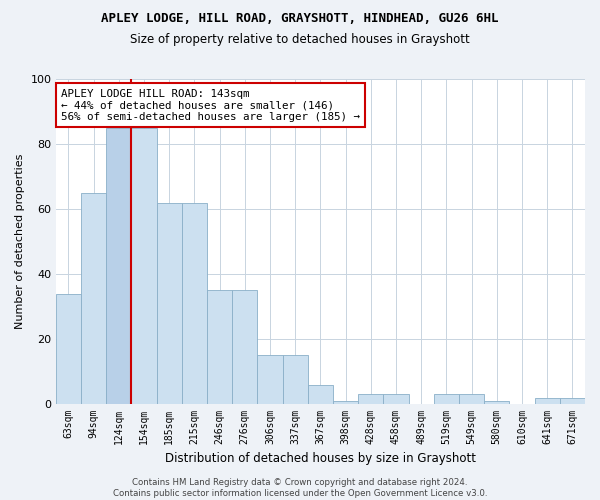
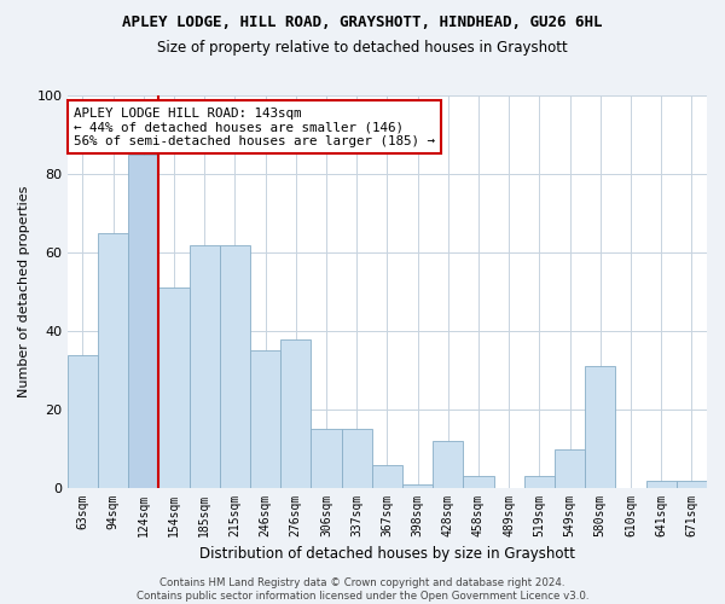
154sqm: 85 -> 51
276sqm: 35 -> 38
428sqm: 3 -> 12
549sqm: 3 -> 10
580sqm: 1 -> 31
